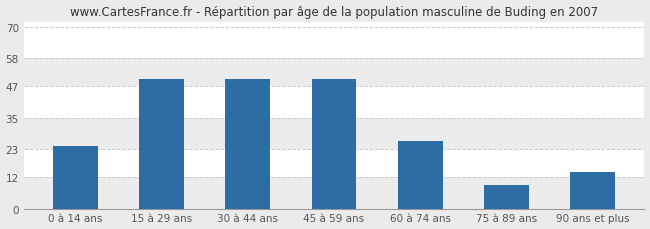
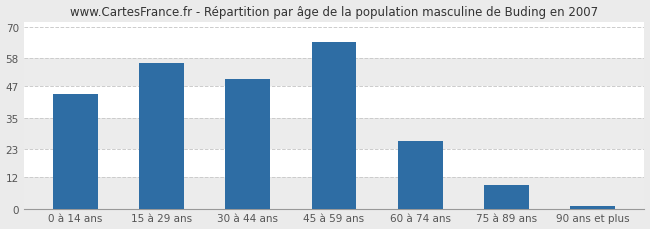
0 à 14 ans: 24 -> 44
15 à 29 ans: 50 -> 56
45 à 59 ans: 50 -> 64
90 ans et plus: 14 -> 1
